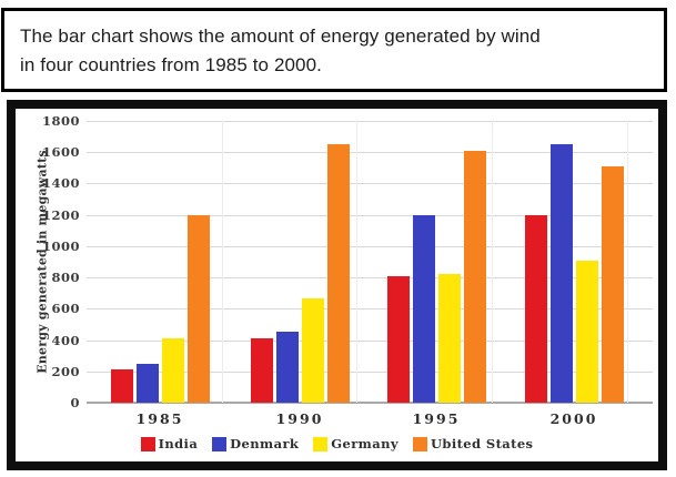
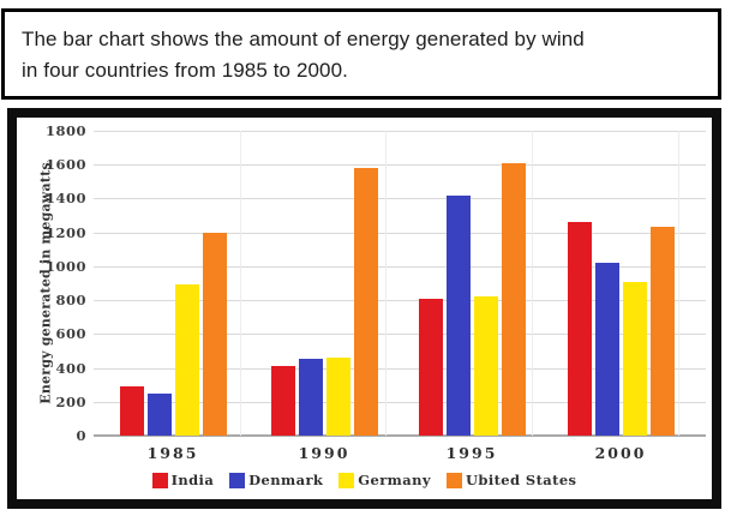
India/1985: 210 -> 290
Germany/1985: 410 -> 890
Germany/1990: 660 -> 460
Ubited States/1990: 1650 -> 1580
Denmark/1995: 1200 -> 1420
India/2000: 1200 -> 1260
Denmark/2000: 1650 -> 1020
Ubited States/2000: 1510 -> 1230
